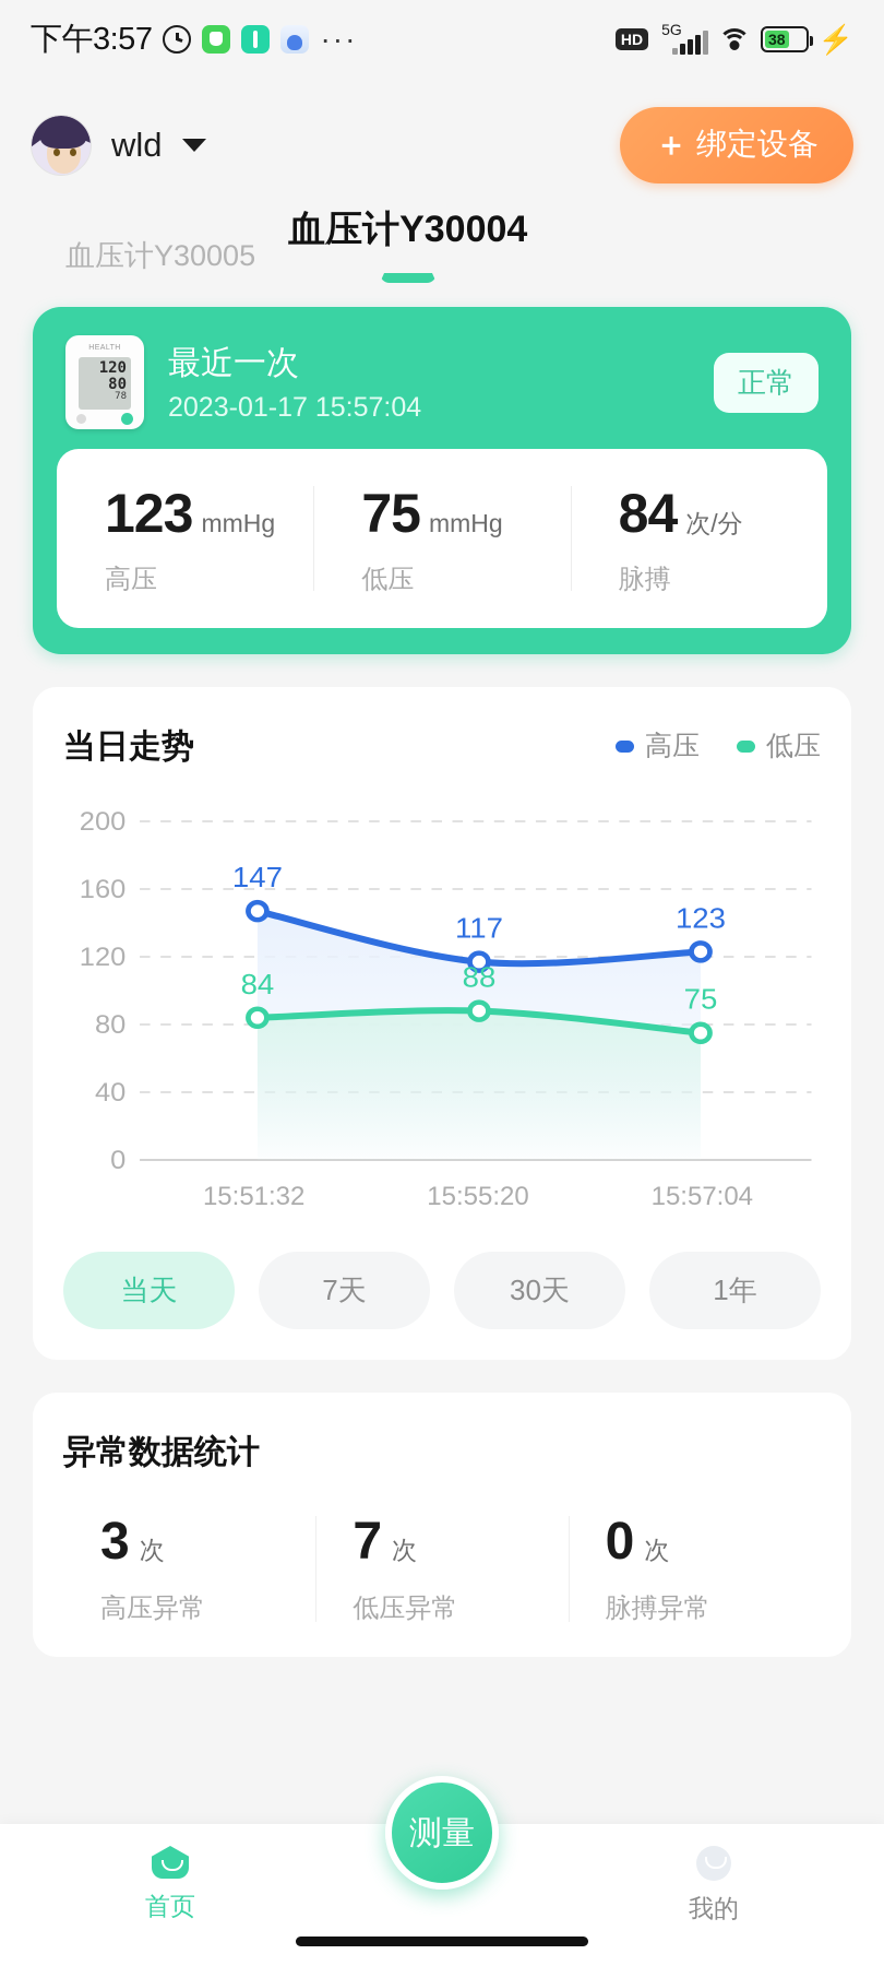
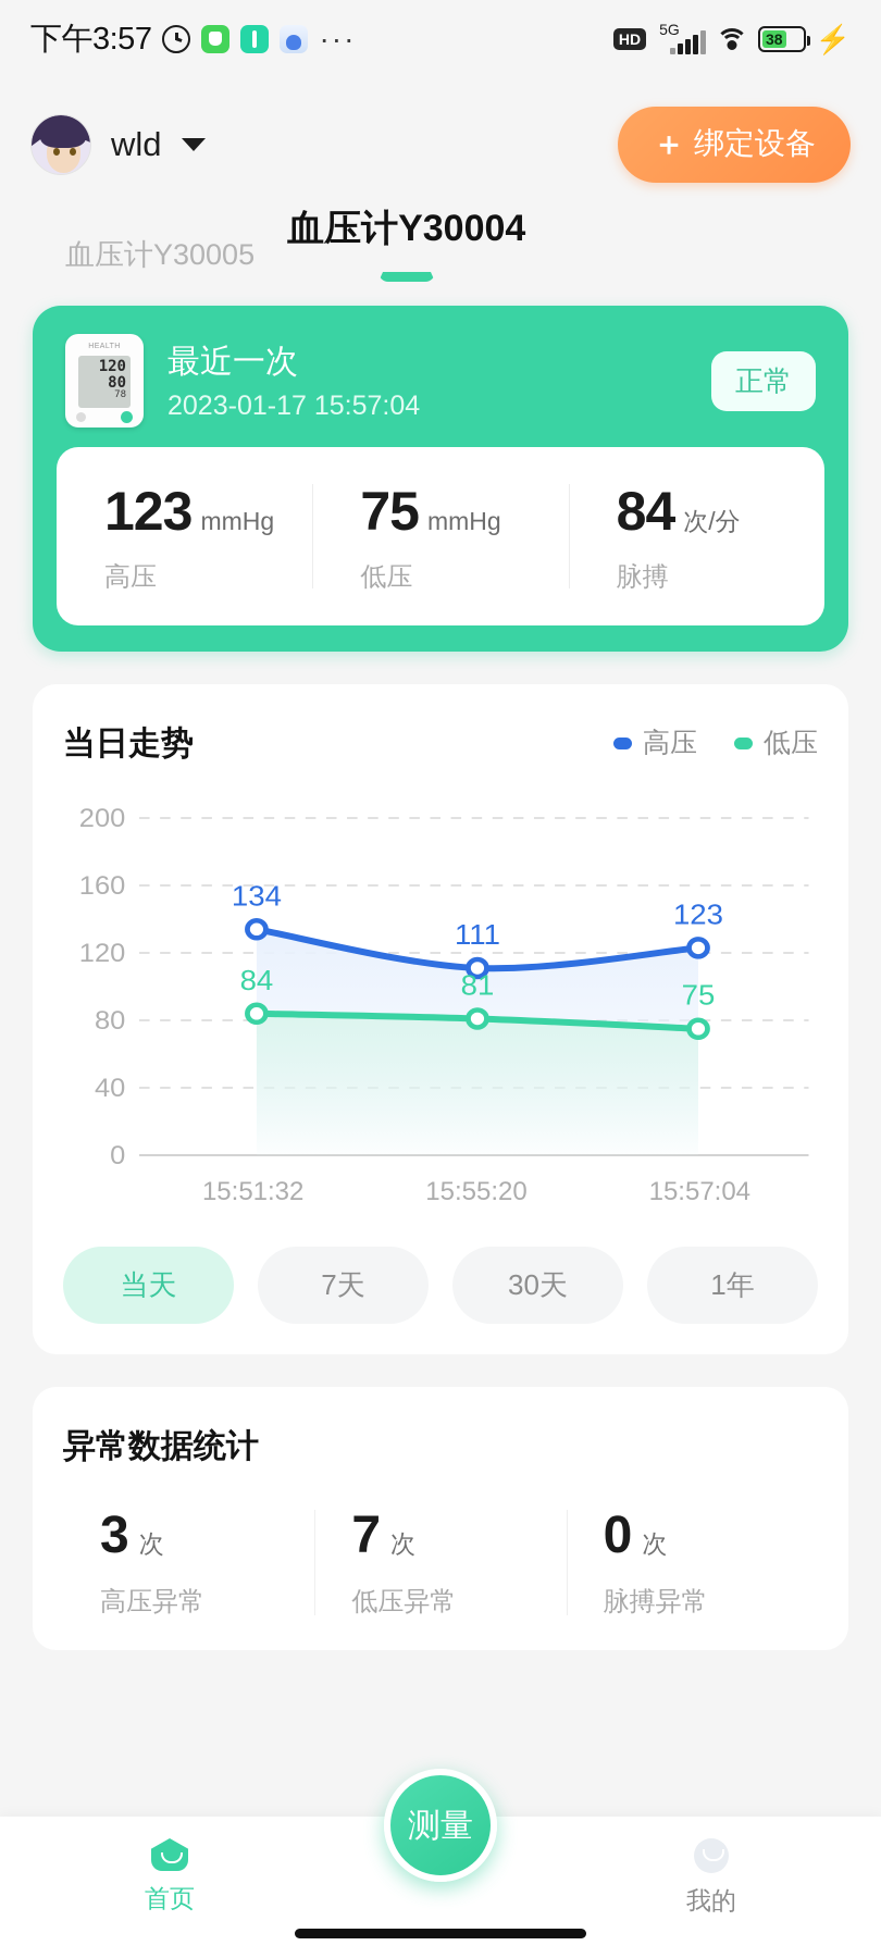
高压/15:51:32: 147 -> 134
高压/15:55:20: 117 -> 111
低压/15:55:20: 88 -> 81
